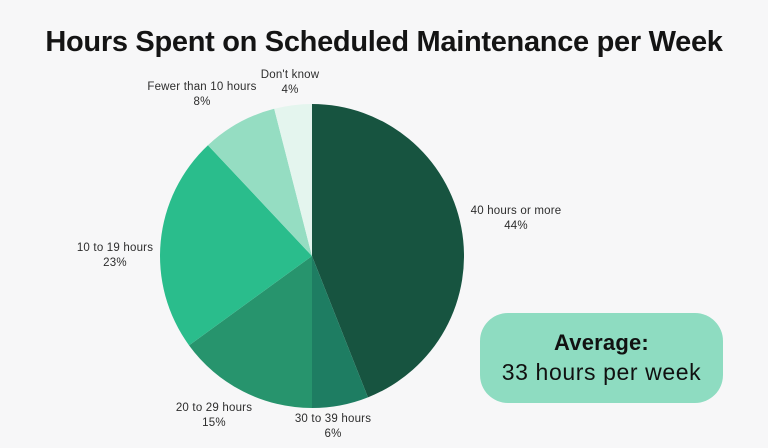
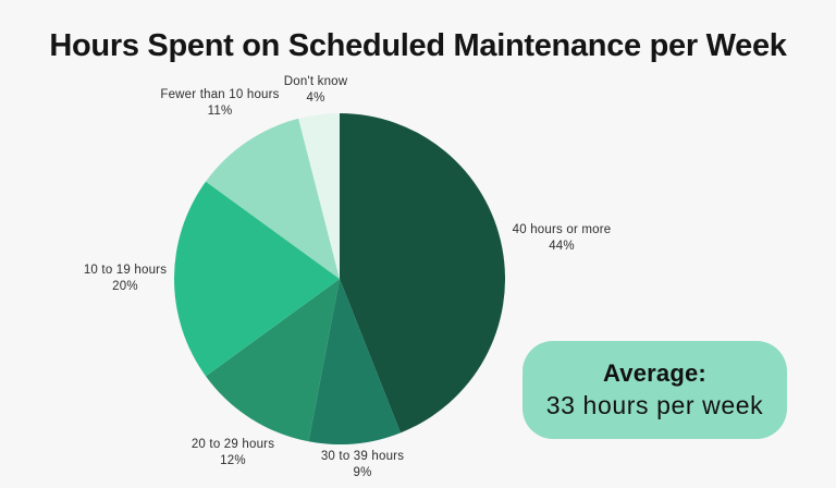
30 to 39 hours: 6% -> 9%
20 to 29 hours: 15% -> 12%
10 to 19 hours: 23% -> 20%
Fewer than 10 hours: 8% -> 11%
